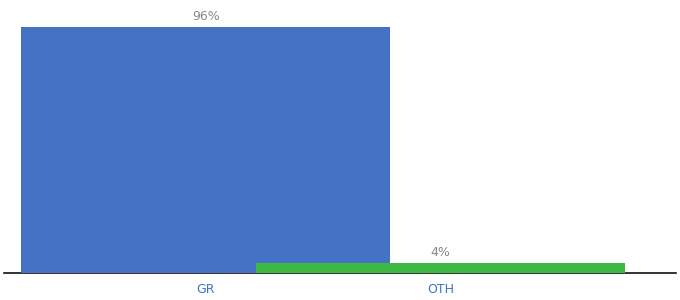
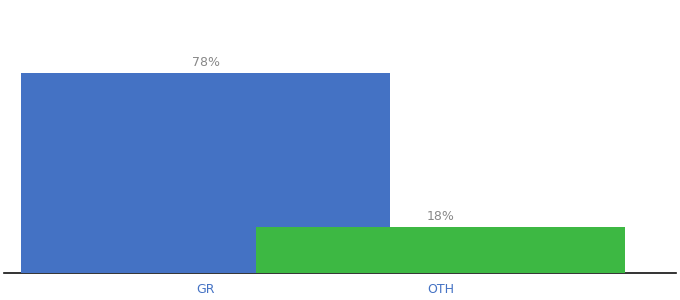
GR: 96% -> 78%
OTH: 4% -> 18%
